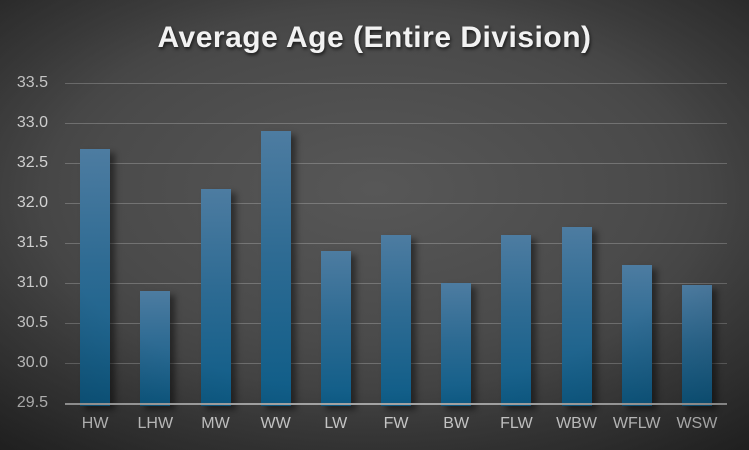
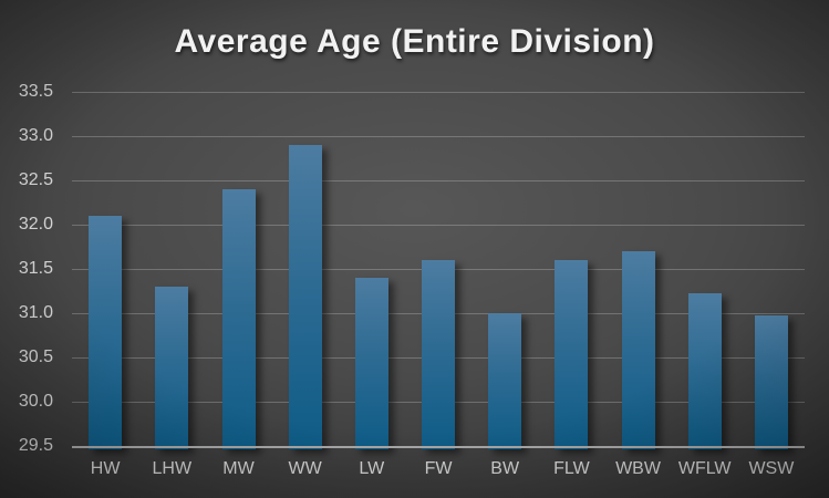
HW: 32.7 -> 32.1
LHW: 30.9 -> 31.3
MW: 32.2 -> 32.4
